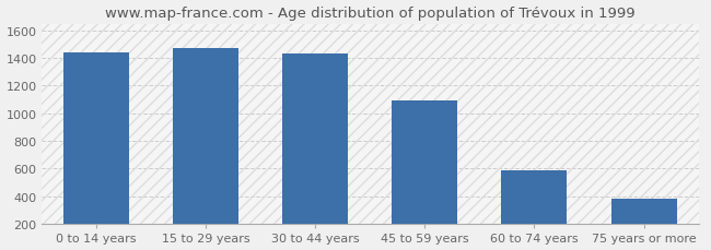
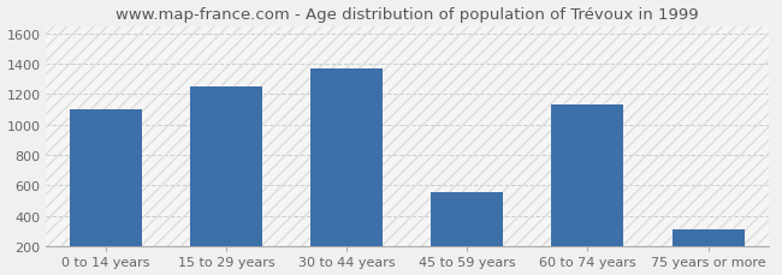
0 to 14 years: 1440 -> 1100
15 to 29 years: 1480 -> 1250
30 to 44 years: 1430 -> 1370
45 to 59 years: 1090 -> 560
60 to 74 years: 590 -> 1130
75 years or more: 380 -> 310
